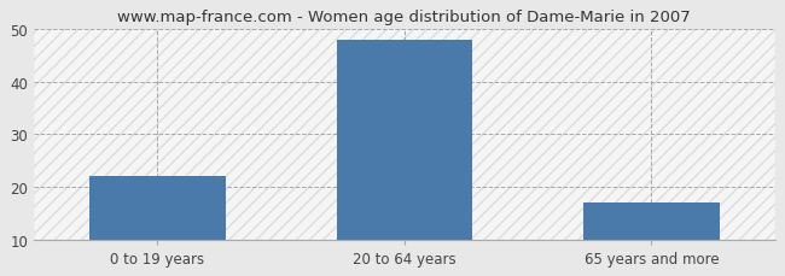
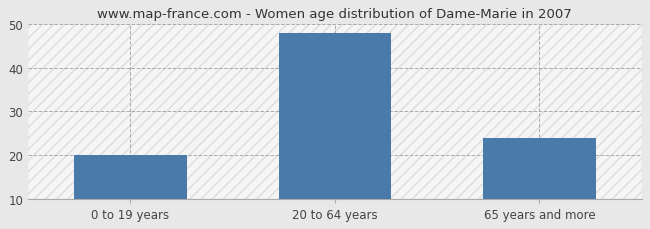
0 to 19 years: 22 -> 20
65 years and more: 17 -> 24
